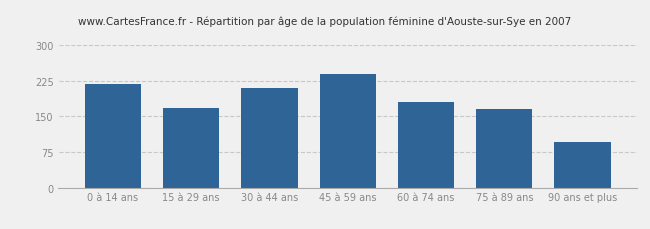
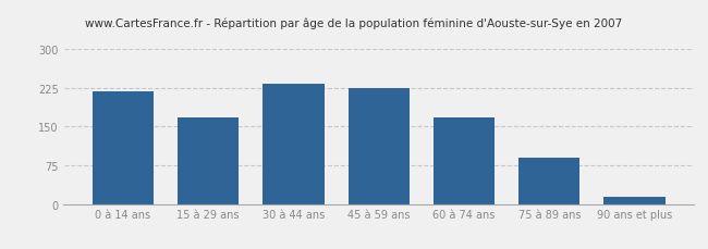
30 à 44 ans: 210 -> 233
45 à 59 ans: 240 -> 224
60 à 74 ans: 180 -> 167
75 à 89 ans: 165 -> 90
90 ans et plus: 95 -> 14
